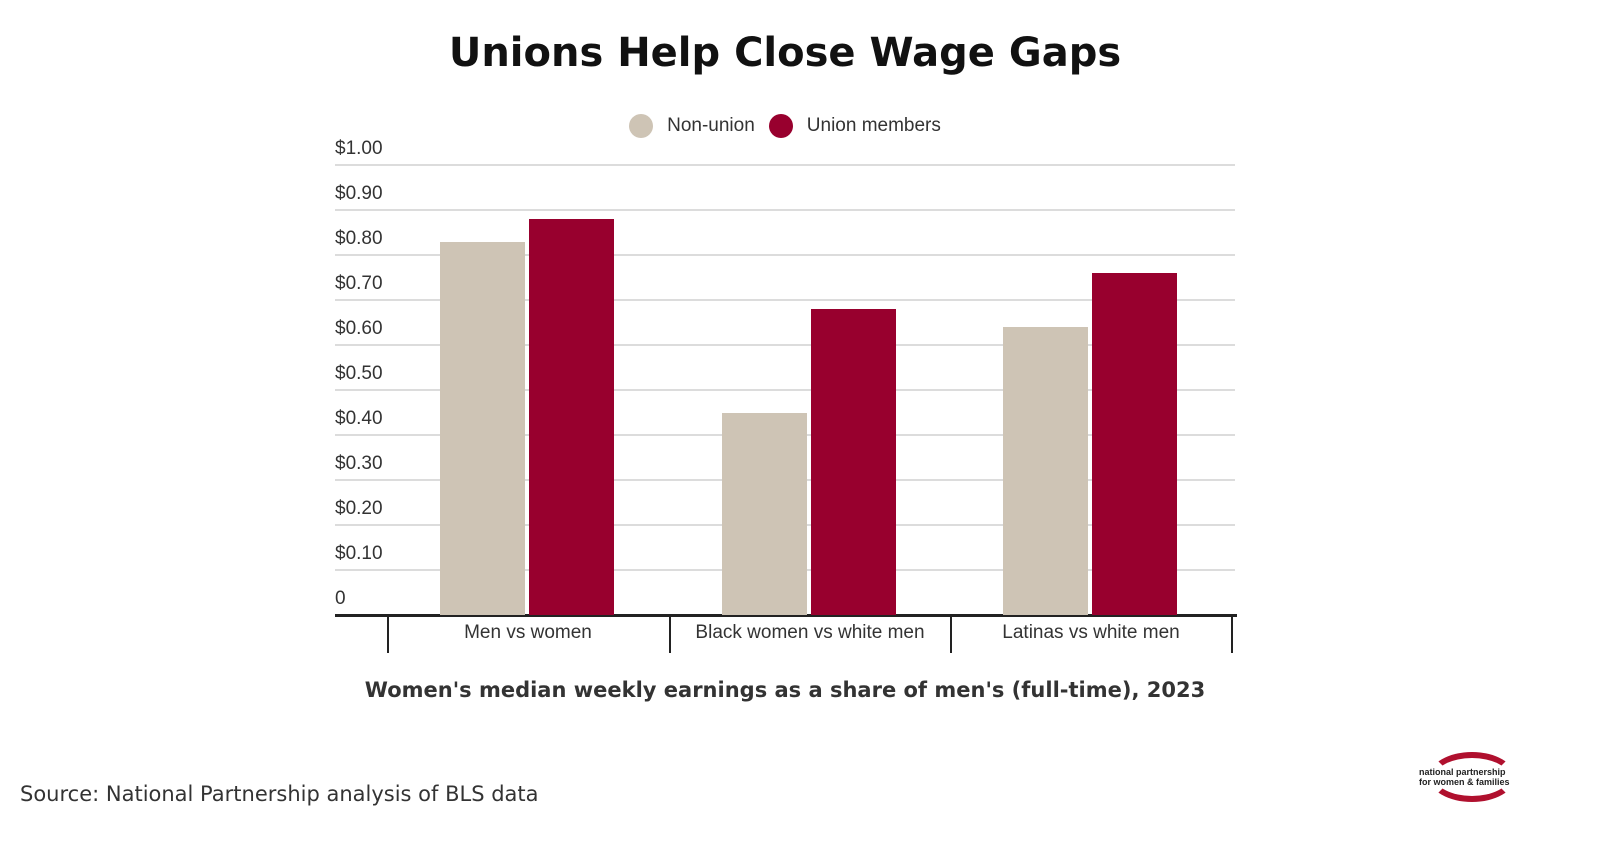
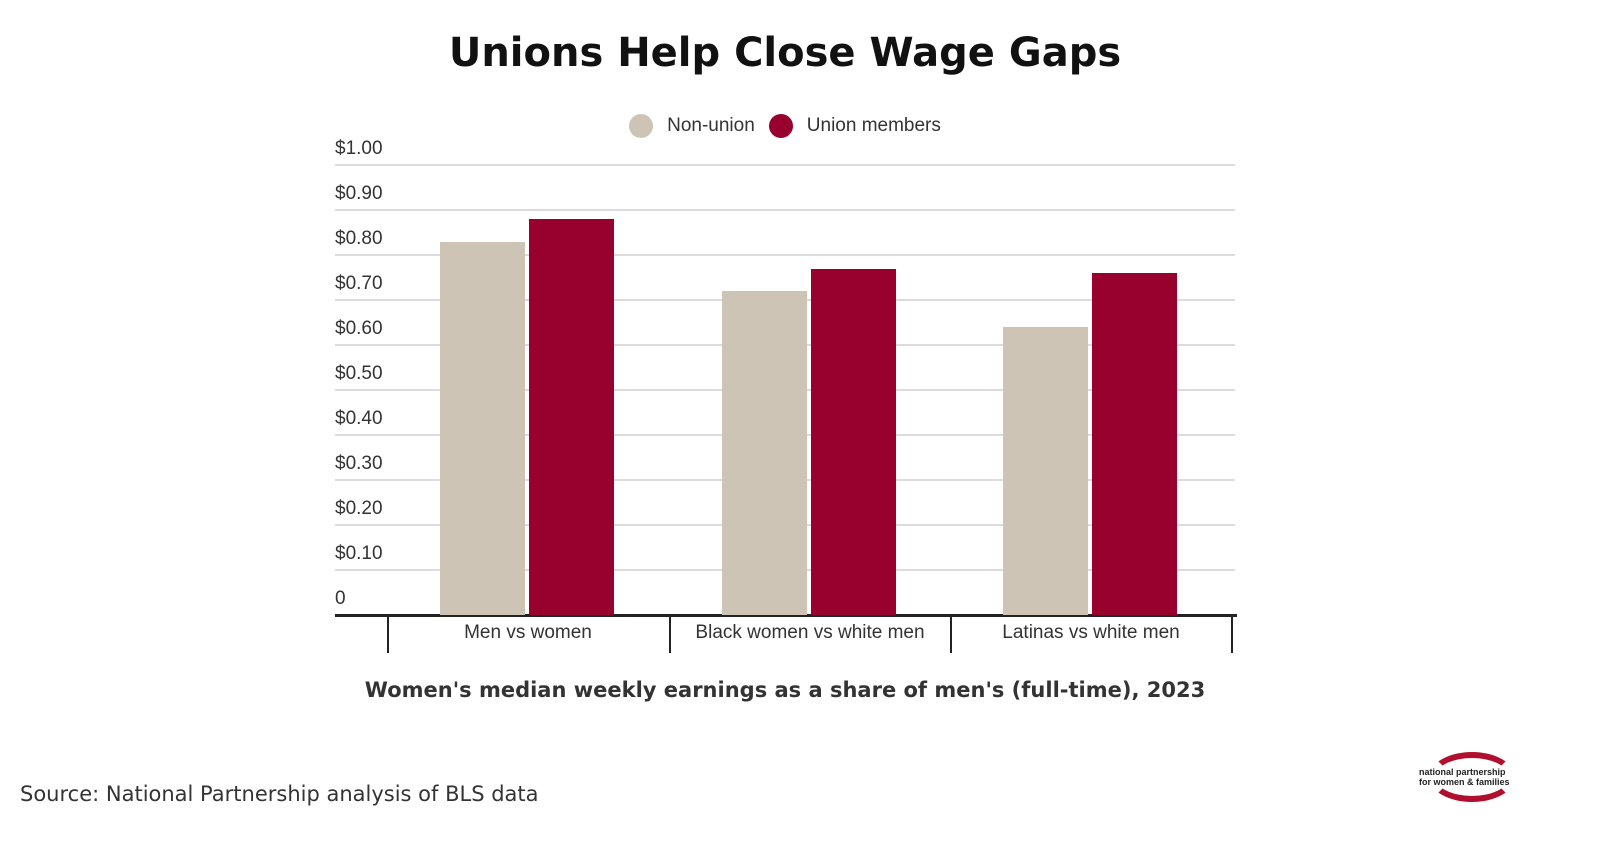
Non-union/Black women vs white men: $0.45 -> $0.72
Union members/Black women vs white men: $0.68 -> $0.77
